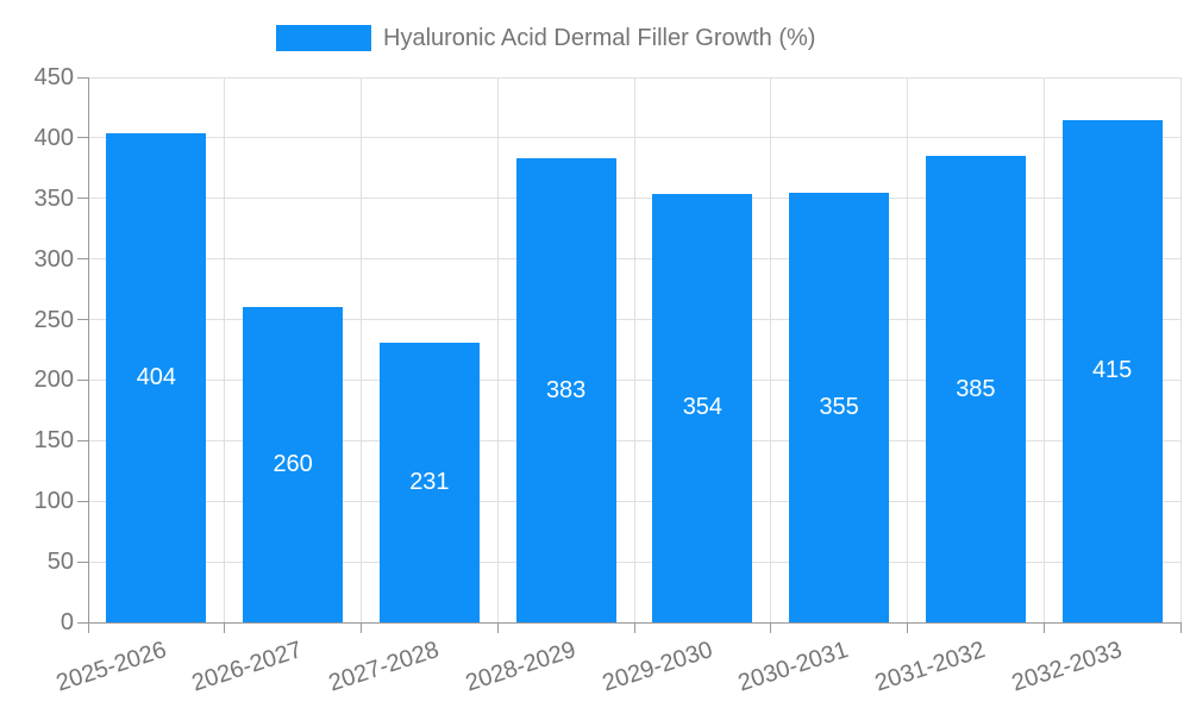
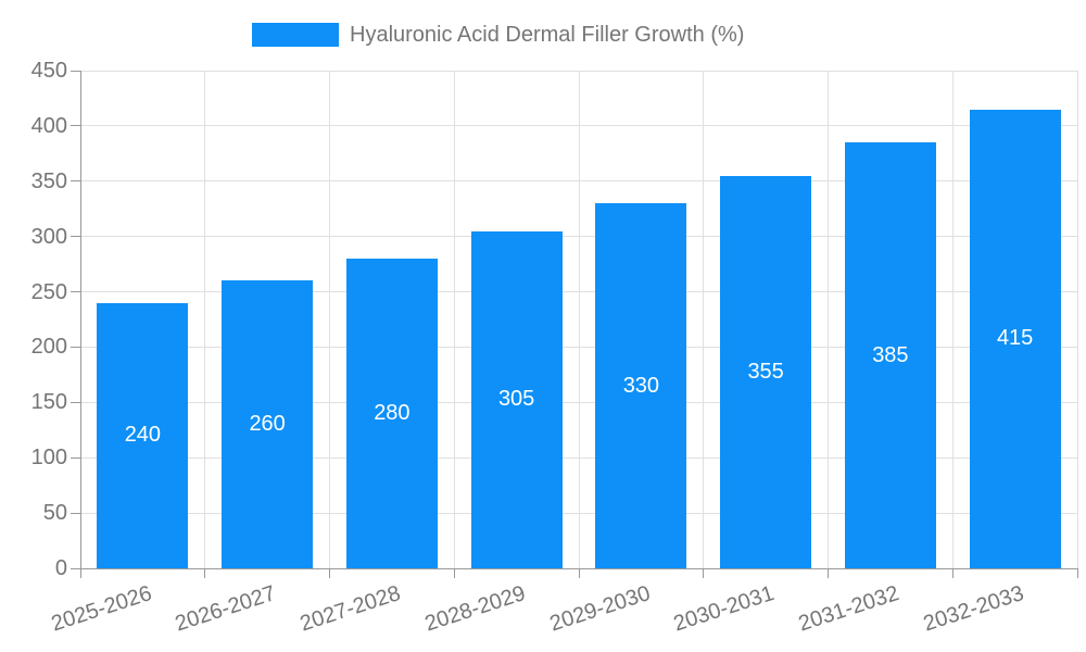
2025-2026: 404 -> 240
2027-2028: 231 -> 280
2028-2029: 383 -> 305
2029-2030: 354 -> 330
